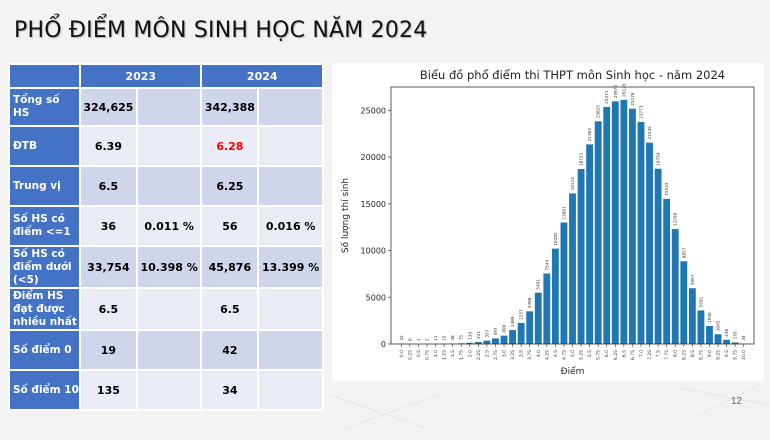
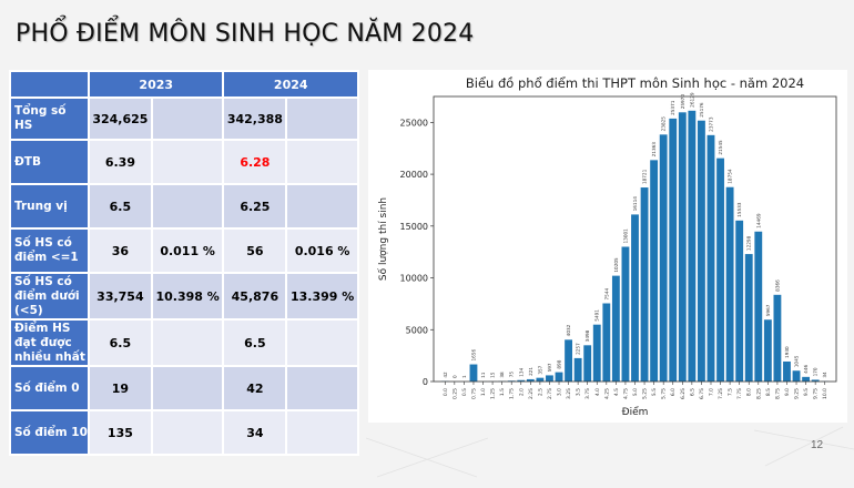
0.75: 2 -> 1656
3.25: 1489 -> 4032
8.25: 8857 -> 14469
8.75: 3591 -> 8366
